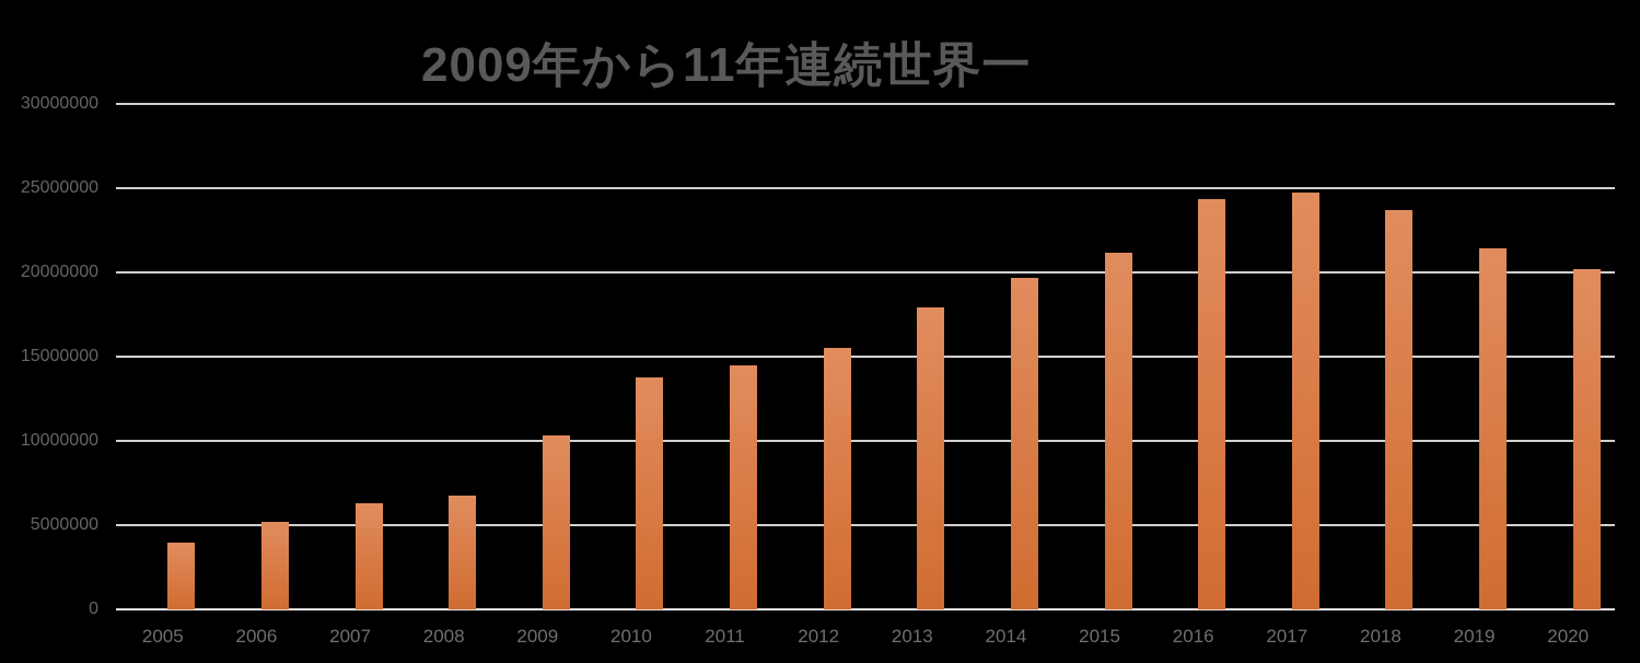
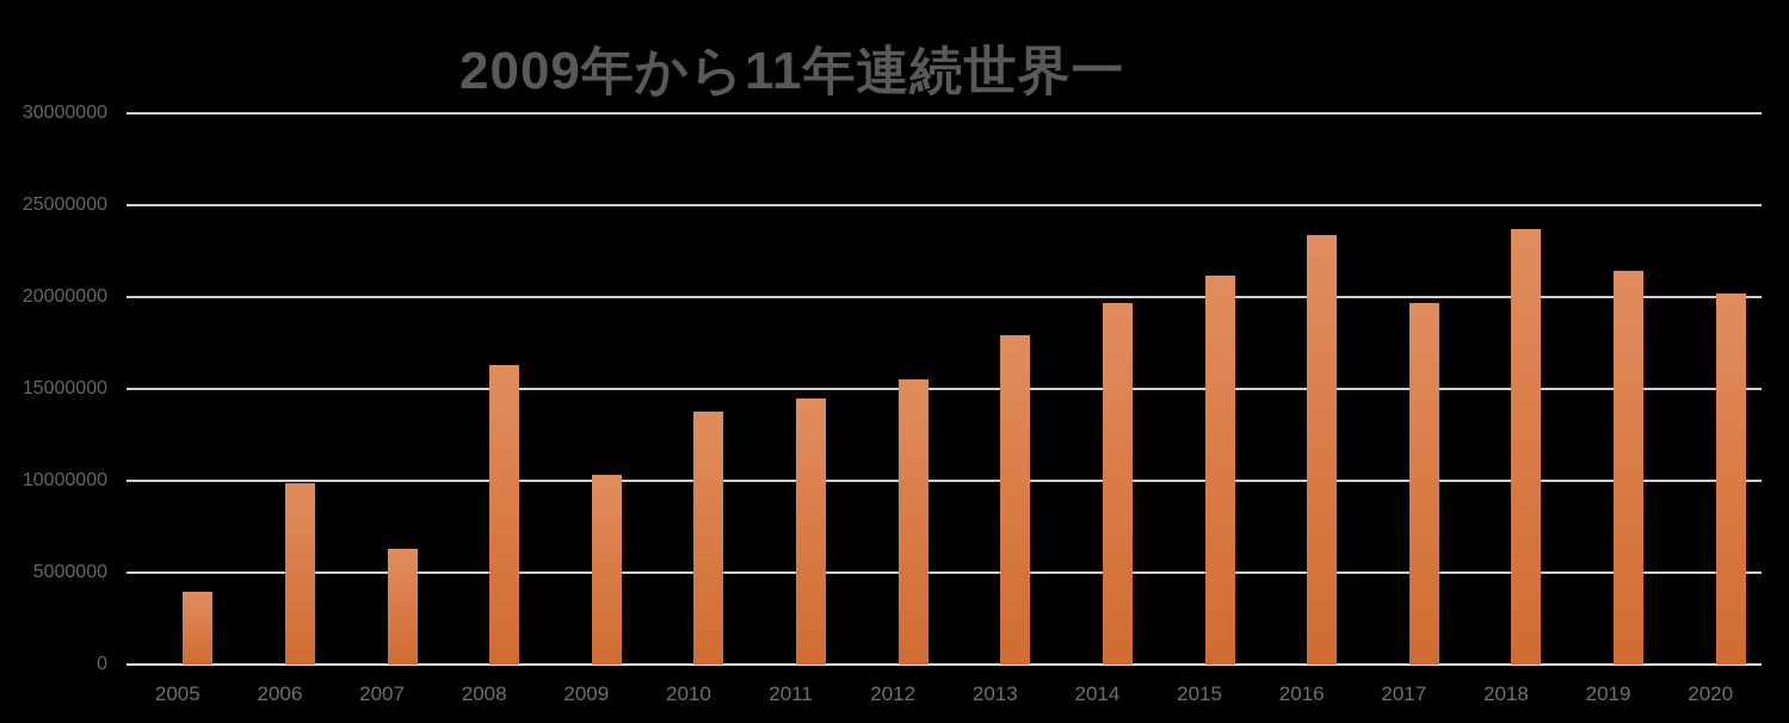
2006: 5200000 -> 9900000
2008: 6800000 -> 16300000
2016: 24400000 -> 23400000
2017: 24700000 -> 19700000
